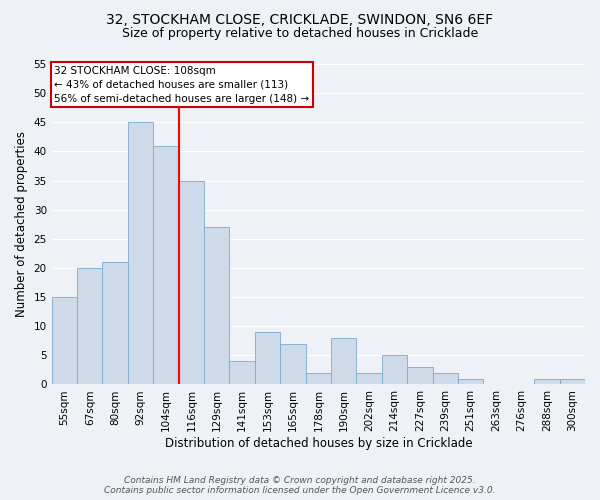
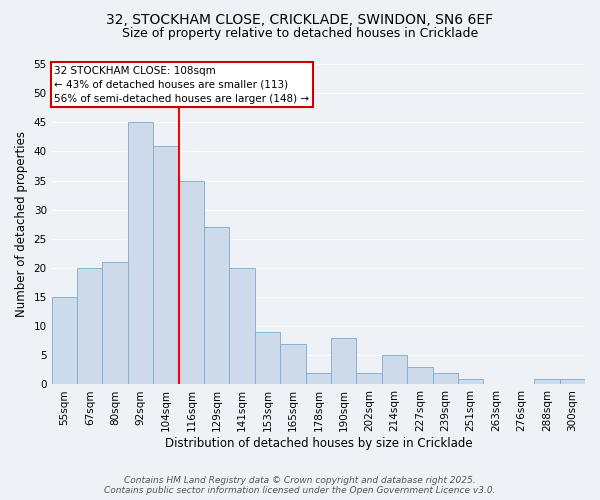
141sqm: 4 -> 20
